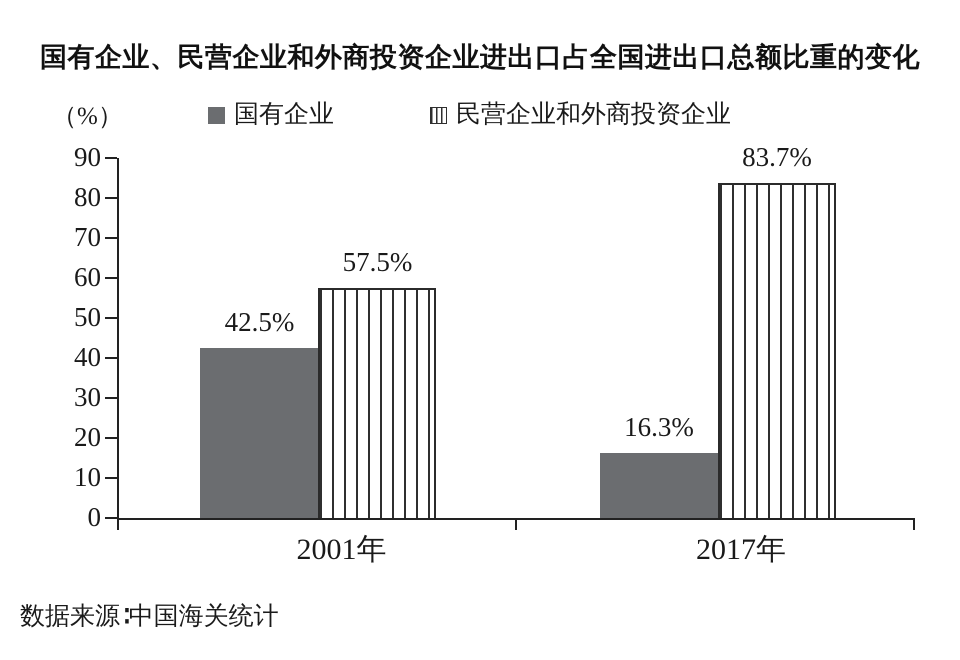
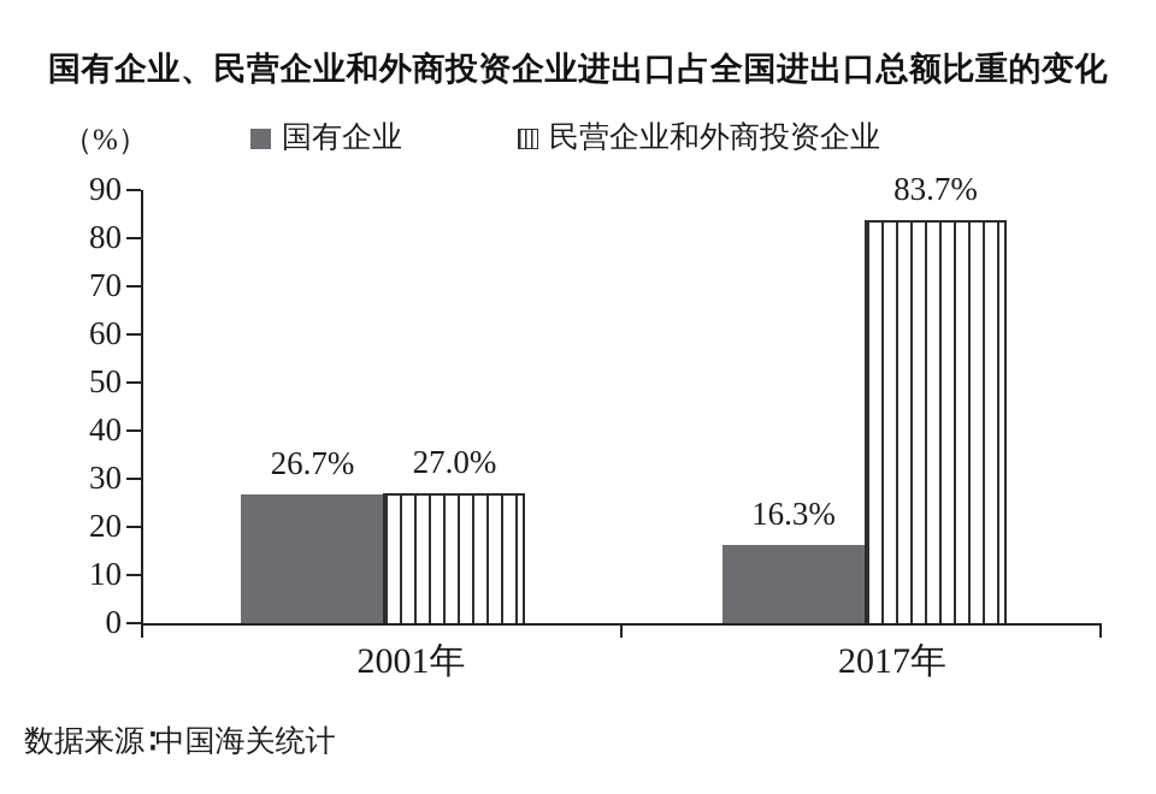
国有企业/2001年: 42.5% -> 26.7%
民营企业和外商投资企业/2001年: 57.5% -> 27.0%
